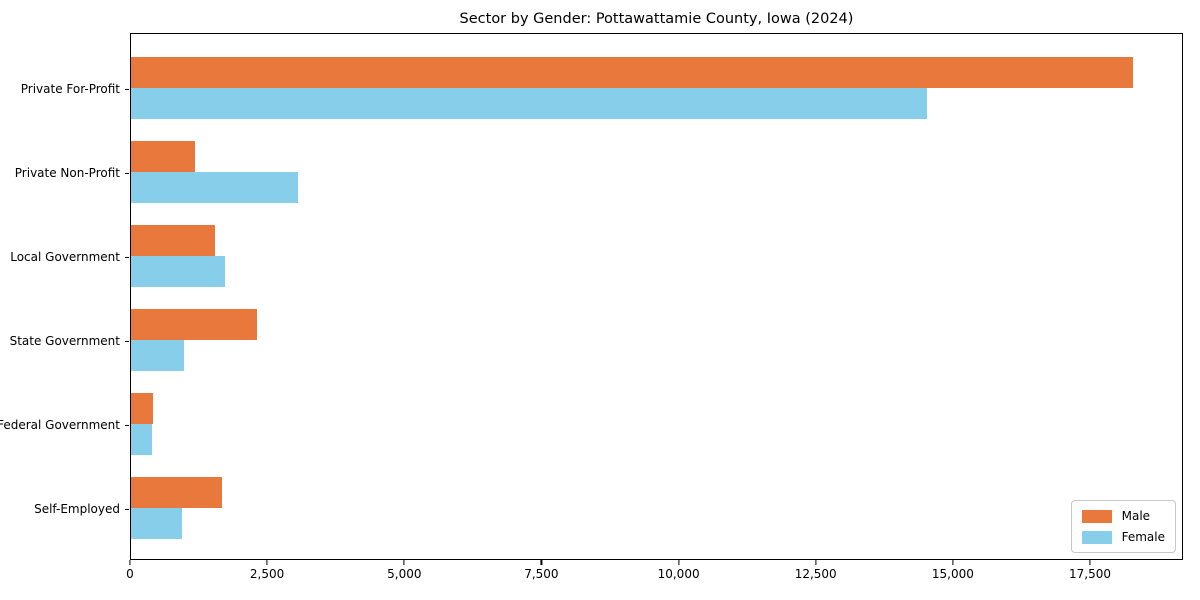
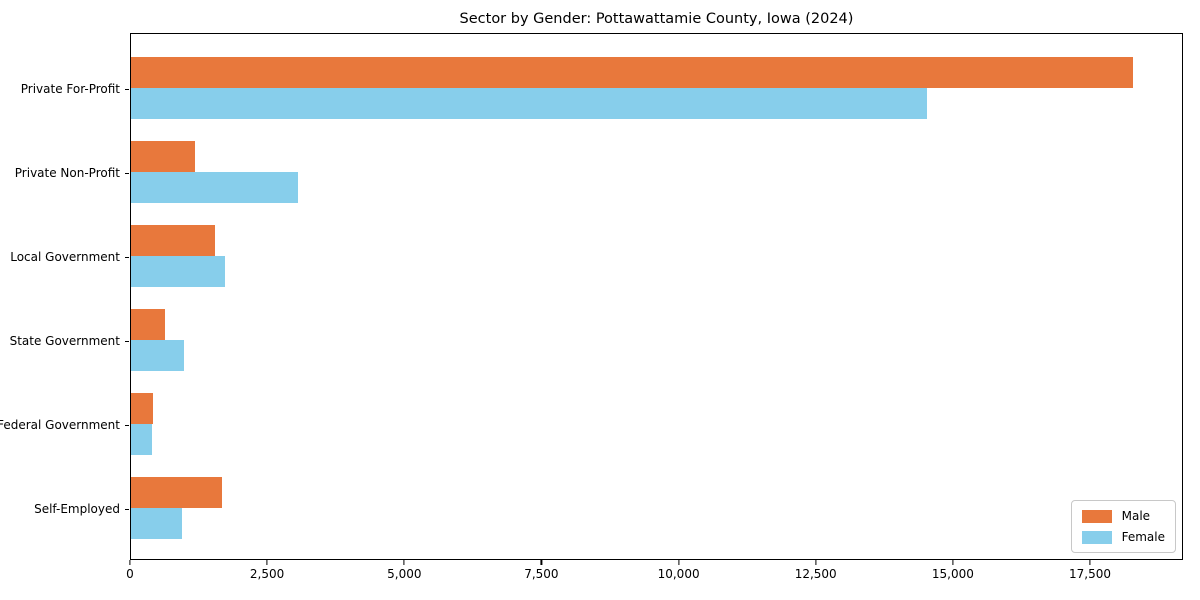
Male/State Government: 2300 -> 600
